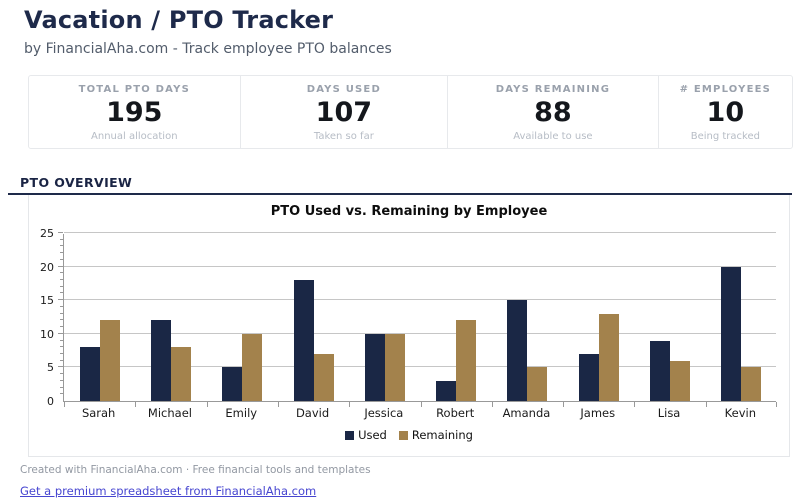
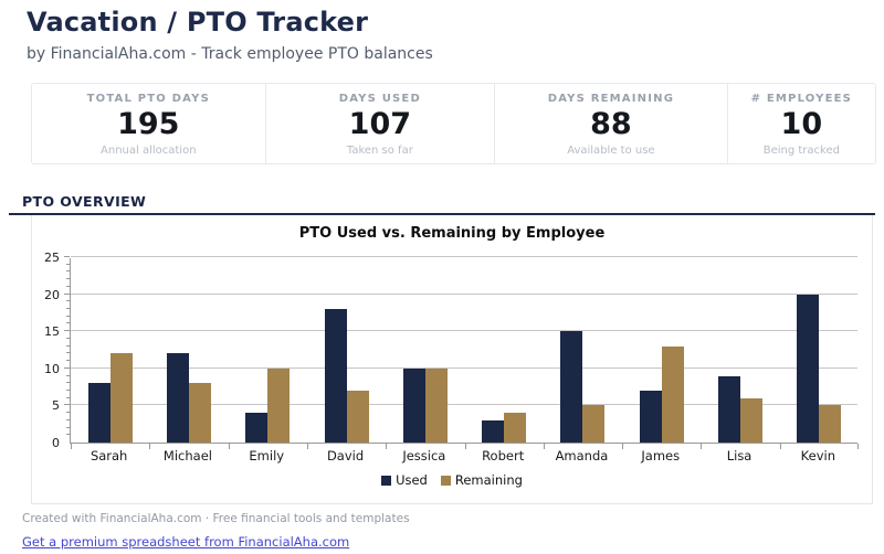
Used/Emily: 5 -> 4
Remaining/Robert: 12 -> 4
